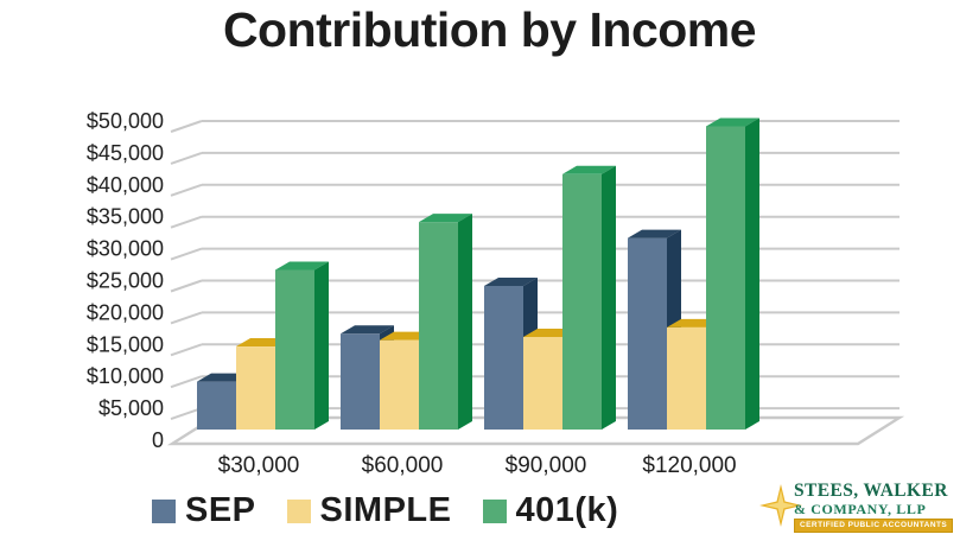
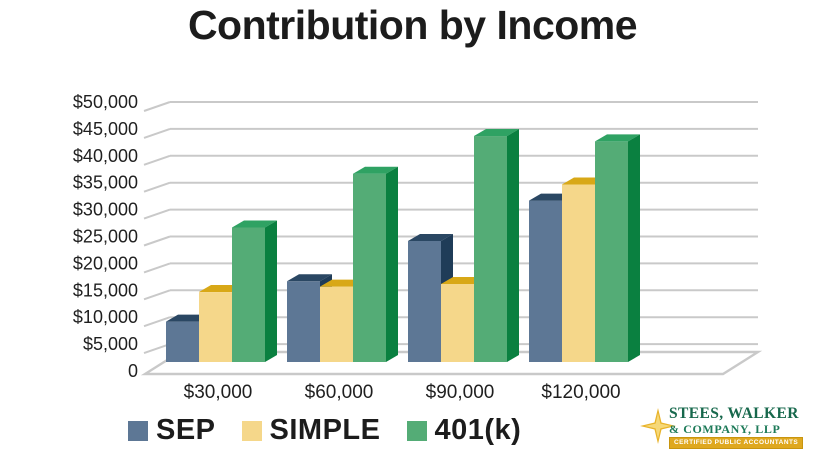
401(k)/$60,000: $32000 -> $35000
401(k)/$90,000: $40000 -> $42000
SIMPLE/$120,000: $16000 -> $33000
401(k)/$120,000: $48000 -> $41000
